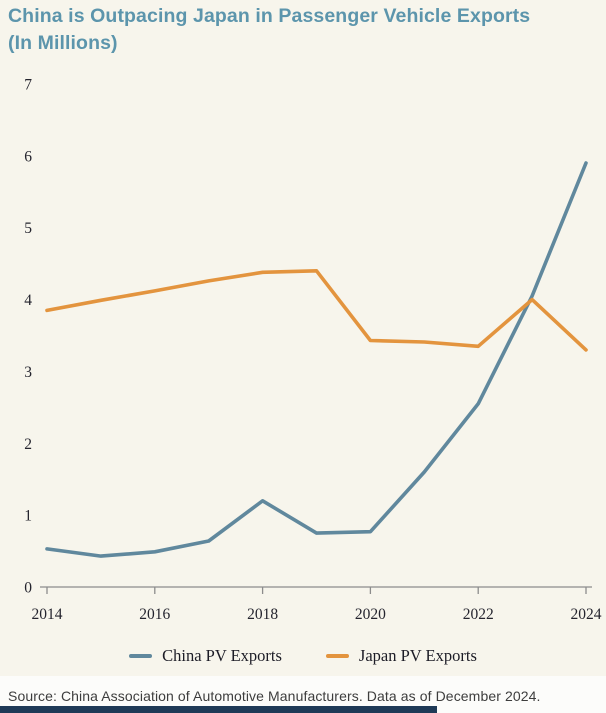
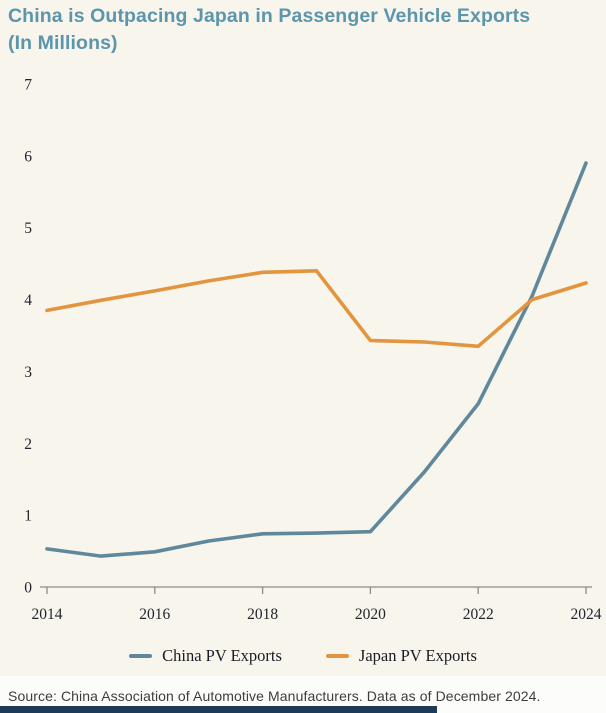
China PV Exports/2018: 1.2 -> 0.7
Japan PV Exports/2024: 3.3 -> 4.2
